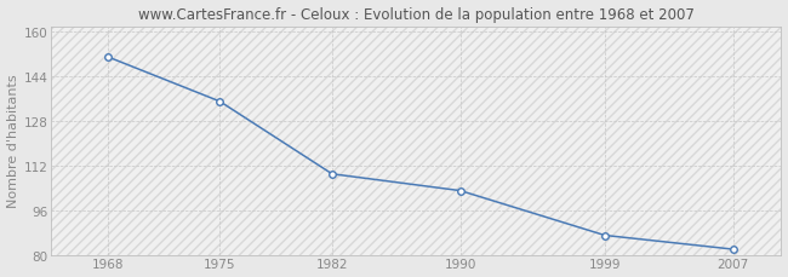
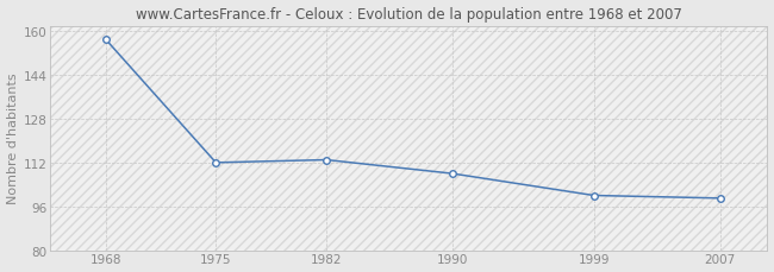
1968: 151 -> 157
1975: 135 -> 112
1982: 109 -> 113
1990: 103 -> 108
1999: 87 -> 100
2007: 82 -> 99
